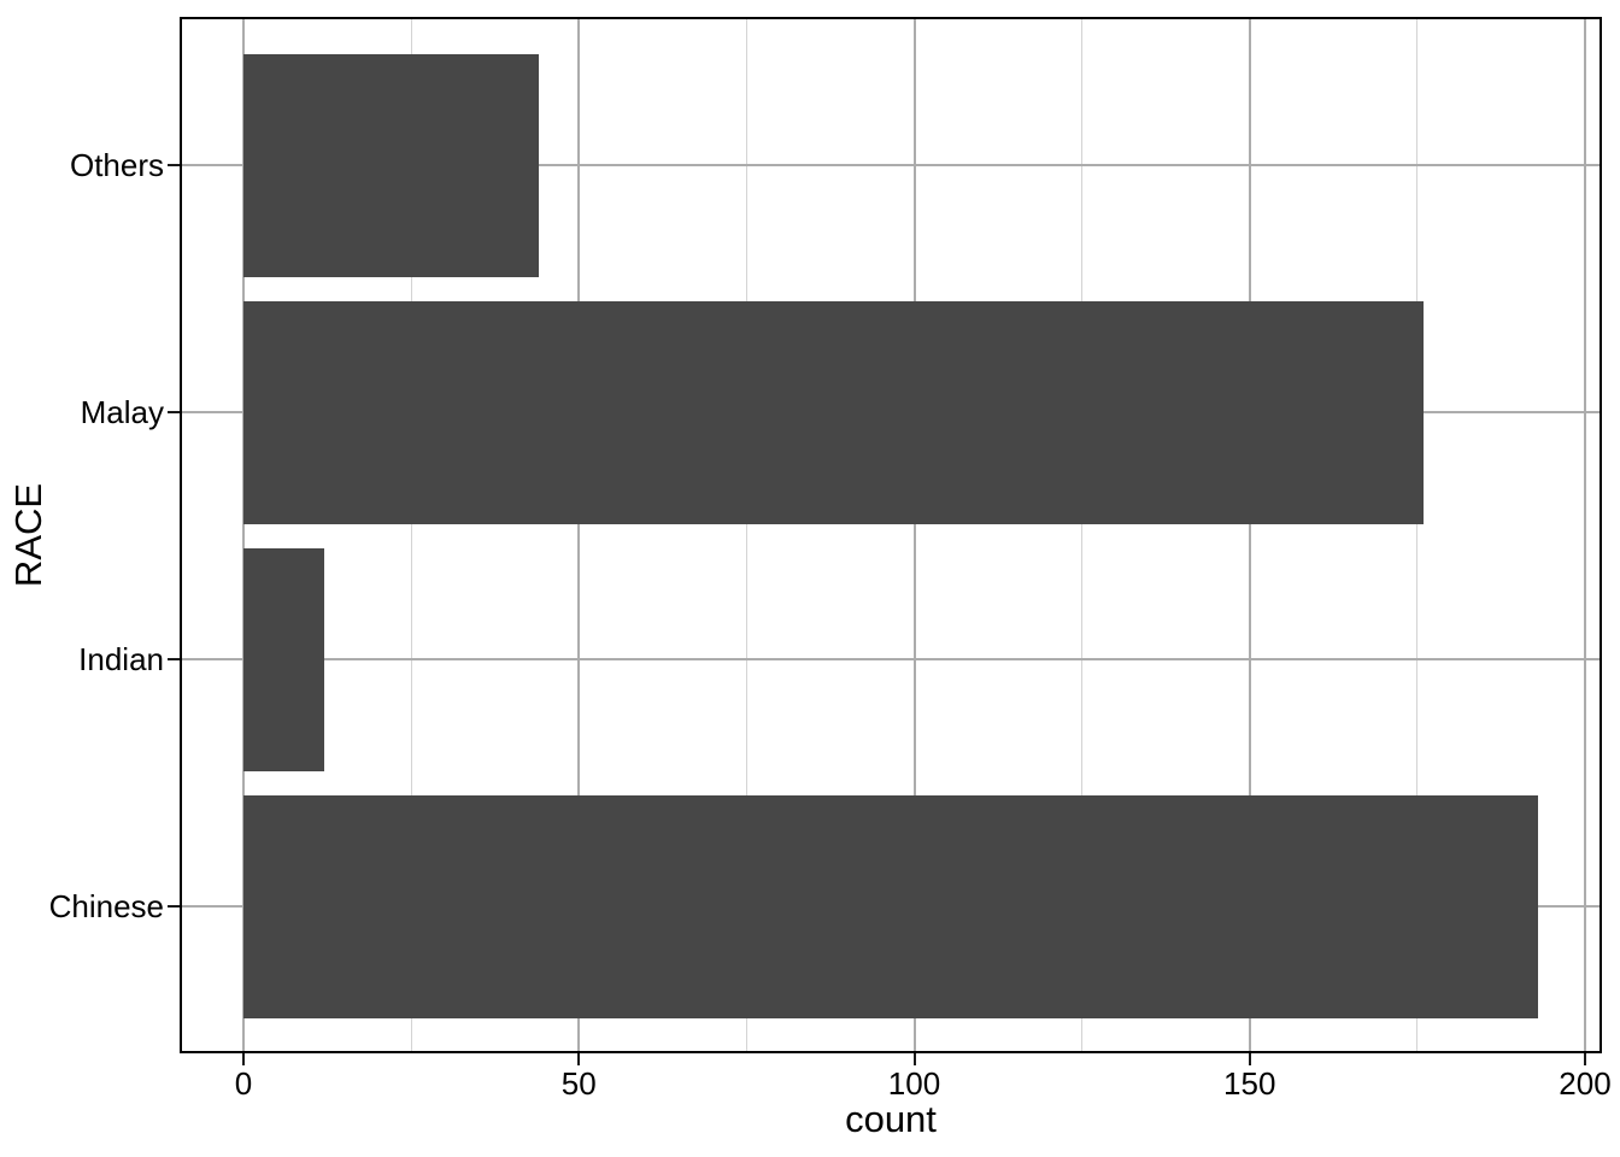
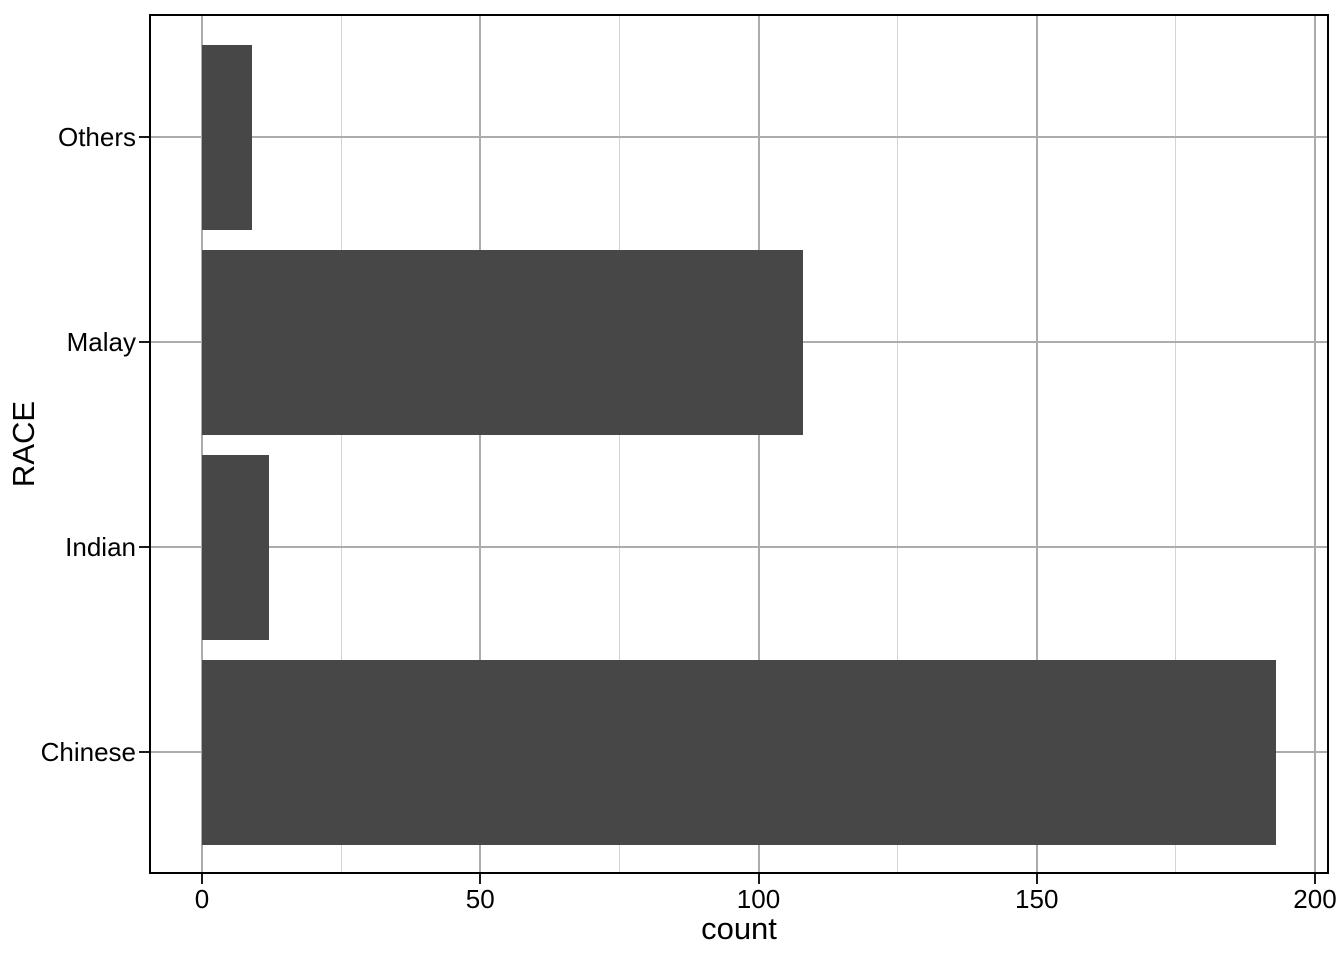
Others: 44 -> 9
Malay: 176 -> 108
